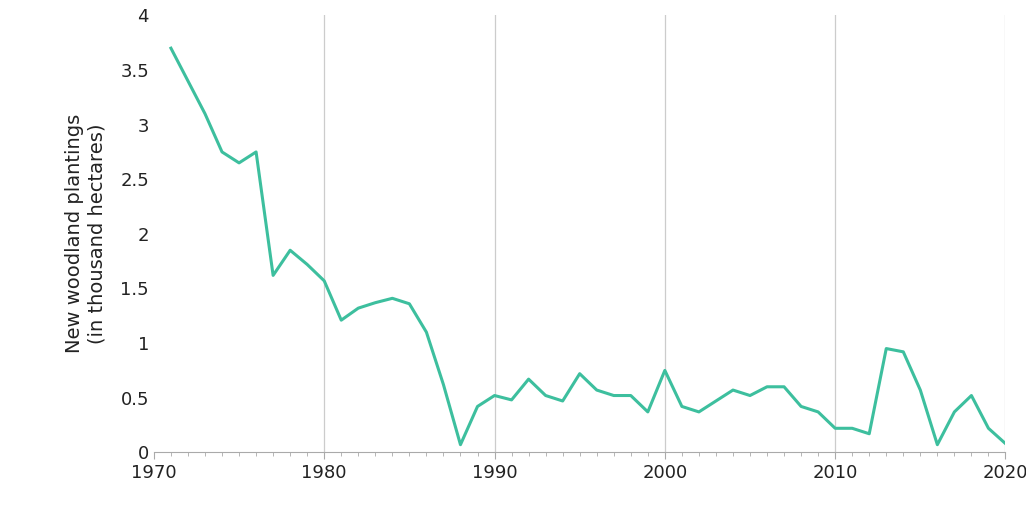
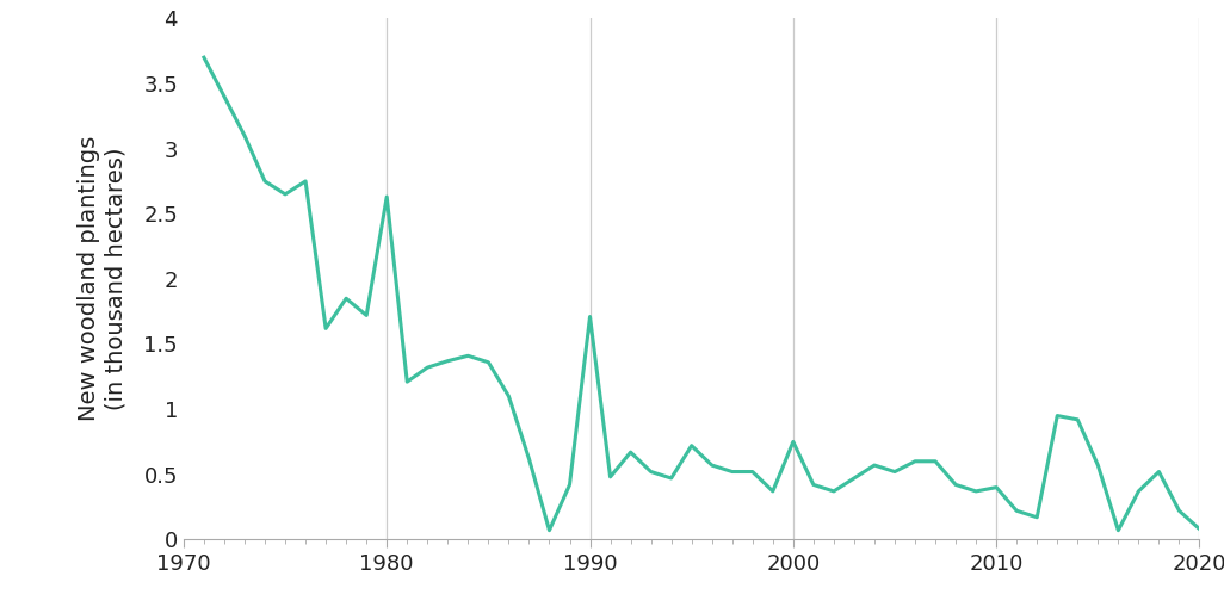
1980: 1.57 -> 2.63
1990: 0.52 -> 1.71
2010: 0.22 -> 0.40
